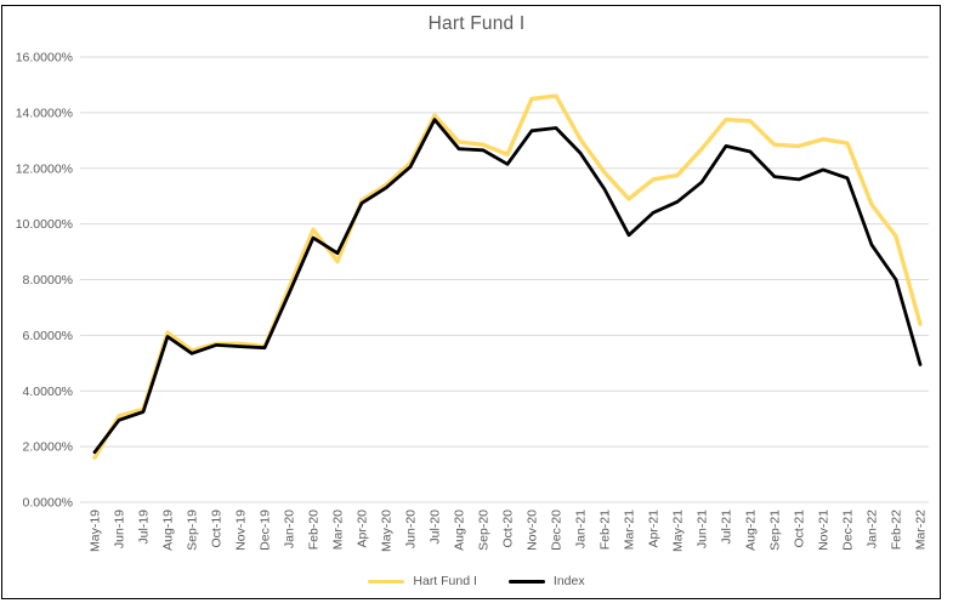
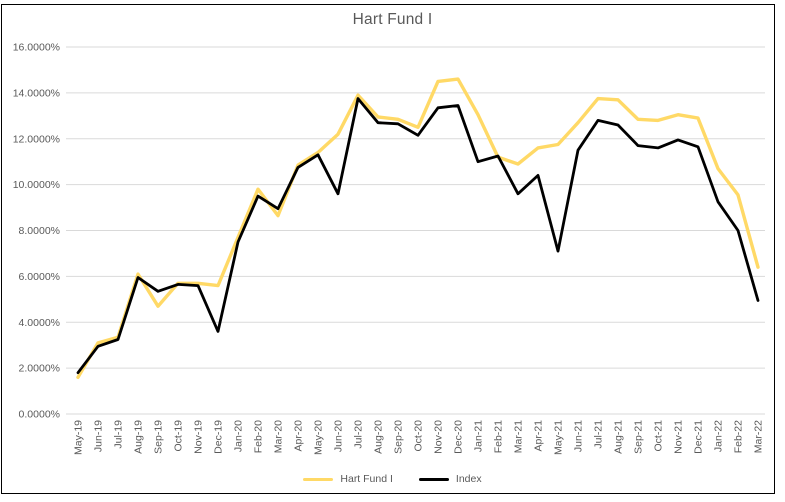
Hart Fund I/Sep-19: 5.5% -> 4.7%
Index/Dec-19: 5.5% -> 3.6%
Index/Jun-20: 12.1% -> 9.6%
Index/Jan-21: 12.6% -> 11.0%
Hart Fund I/Feb-21: 11.8% -> 11.2%
Index/May-21: 10.8% -> 7.1%
